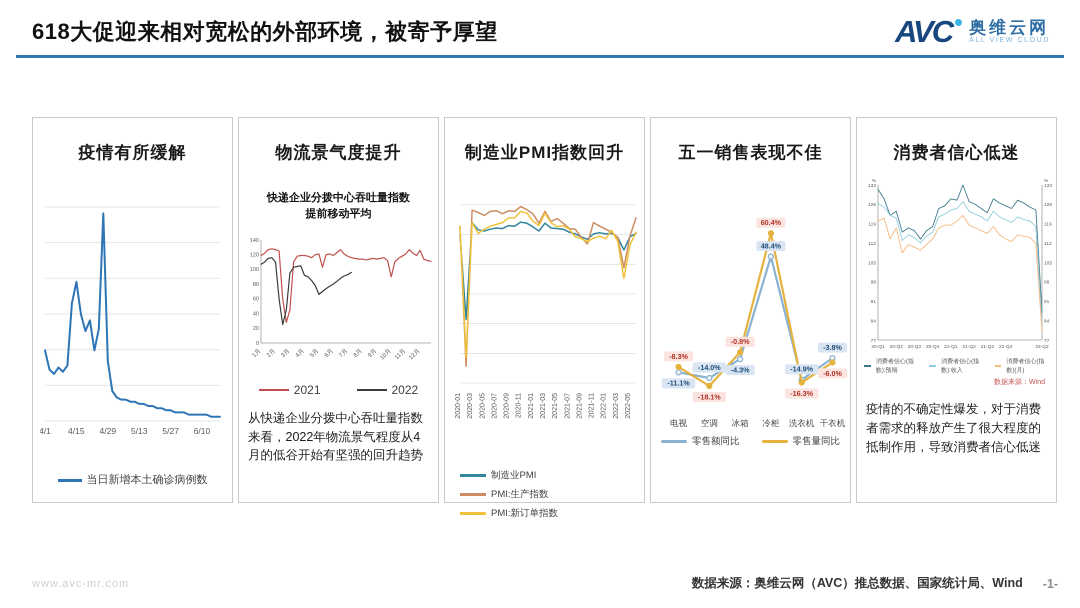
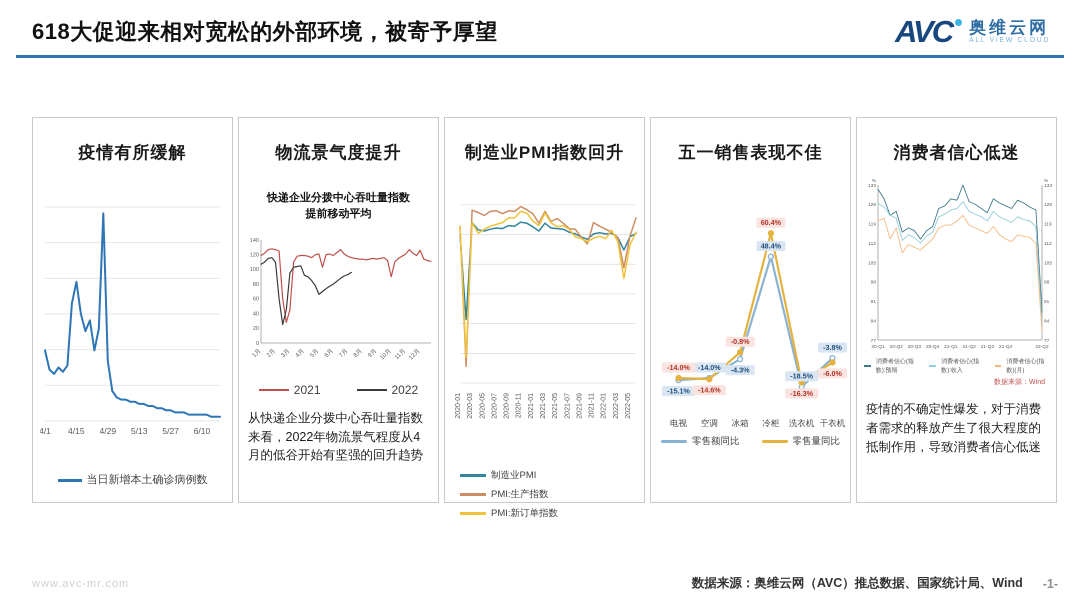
五一销售表现不佳/零售额同比/电视: -11.1% -> -15.1%
五一销售表现不佳/零售量同比/电视: -8.3% -> -14.0%
五一销售表现不佳/零售量同比/空调: -18.1% -> -14.6%
五一销售表现不佳/零售额同比/洗衣机: -14.9% -> -18.5%
